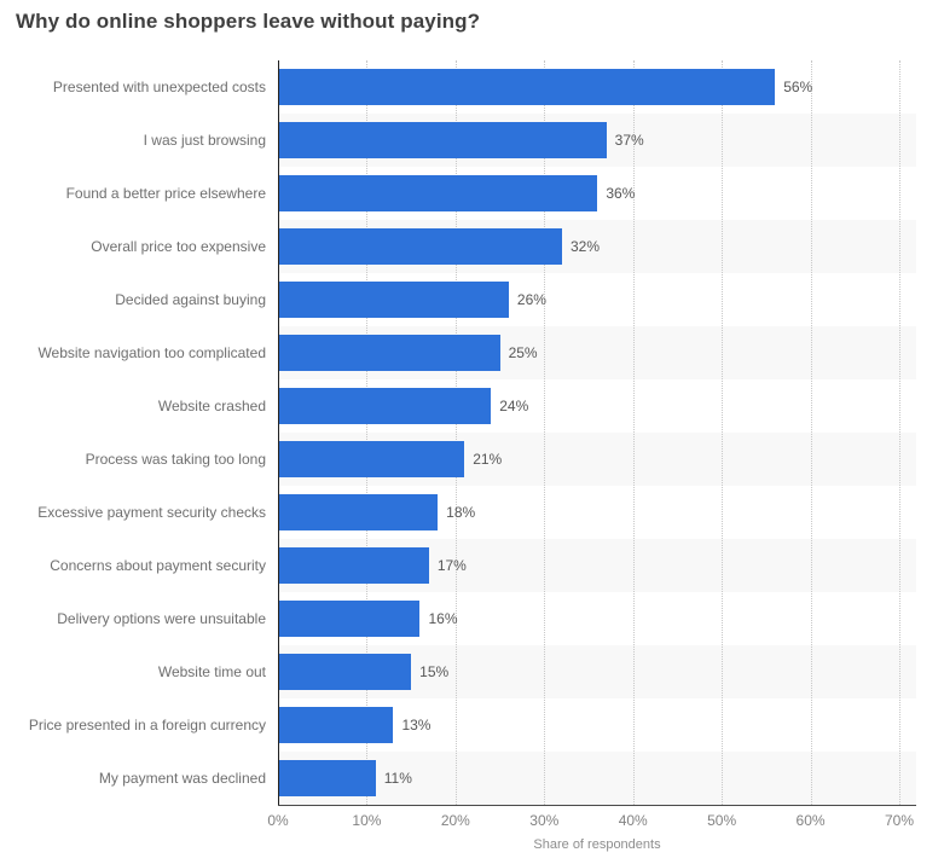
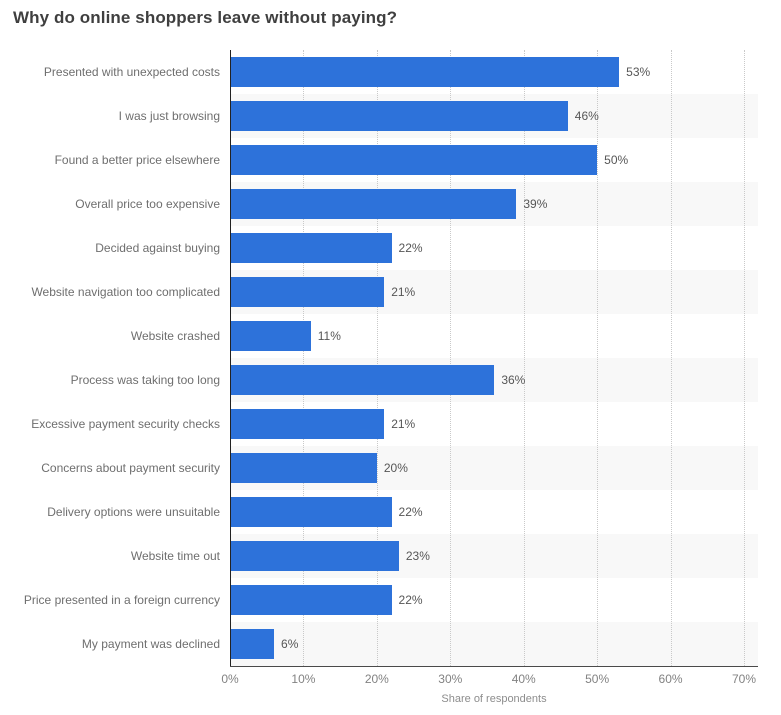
Presented with unexpected costs: 56% -> 53%
I was just browsing: 37% -> 46%
Found a better price elsewhere: 36% -> 50%
Overall price too expensive: 32% -> 39%
Decided against buying: 26% -> 22%
Website navigation too complicated: 25% -> 21%
Website crashed: 24% -> 11%
Process was taking too long: 21% -> 36%
Excessive payment security checks: 18% -> 21%
Concerns about payment security: 17% -> 20%
Delivery options were unsuitable: 16% -> 22%
Website time out: 15% -> 23%
Price presented in a foreign currency: 13% -> 22%
My payment was declined: 11% -> 6%
